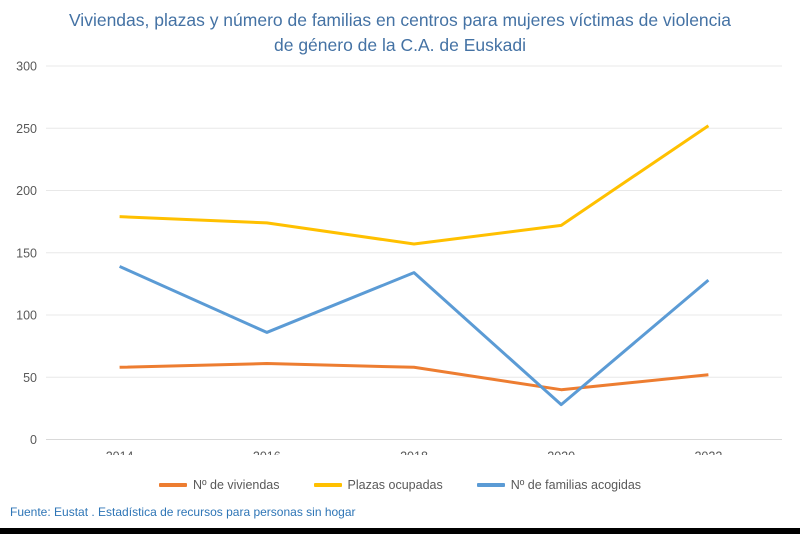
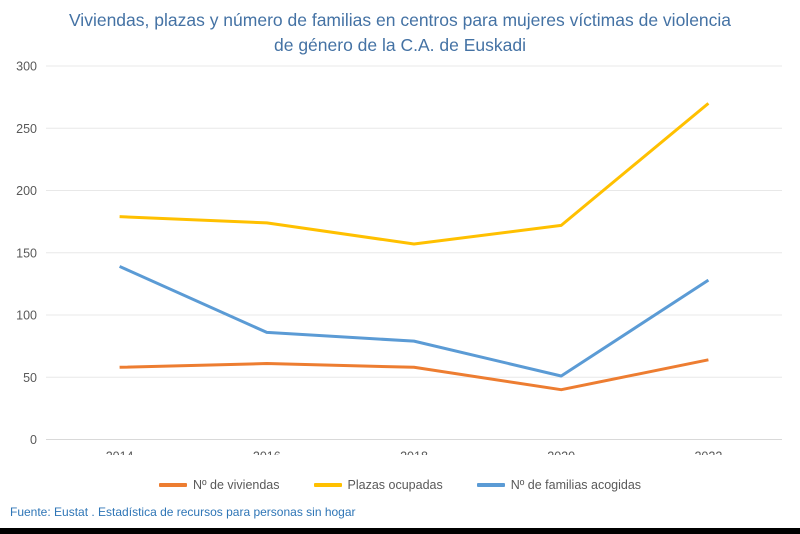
Nº de familias acogidas/2018: 134 -> 79
Nº de familias acogidas/2020: 28 -> 51
Nº de viviendas/2022: 52 -> 64
Plazas ocupadas/2022: 252 -> 270
